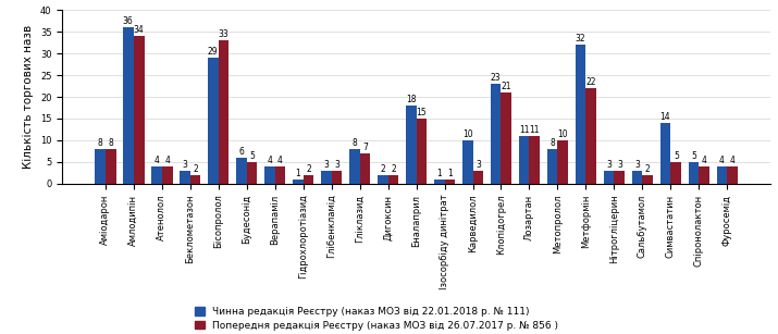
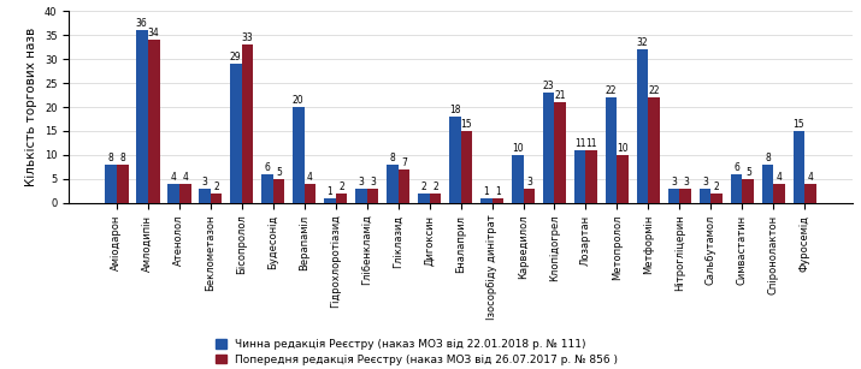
Чинна редакція Реєстру (наказ МОЗ від 22.01.2018 р. № 111)/Верапаміл: 4 -> 20
Чинна редакція Реєстру (наказ МОЗ від 22.01.2018 р. № 111)/Метопролол: 8 -> 22
Чинна редакція Реєстру (наказ МОЗ від 22.01.2018 р. № 111)/Симвастатин: 14 -> 6
Чинна редакція Реєстру (наказ МОЗ від 22.01.2018 р. № 111)/Спіронолактон: 5 -> 8
Чинна редакція Реєстру (наказ МОЗ від 22.01.2018 р. № 111)/Фуросемід: 4 -> 15
